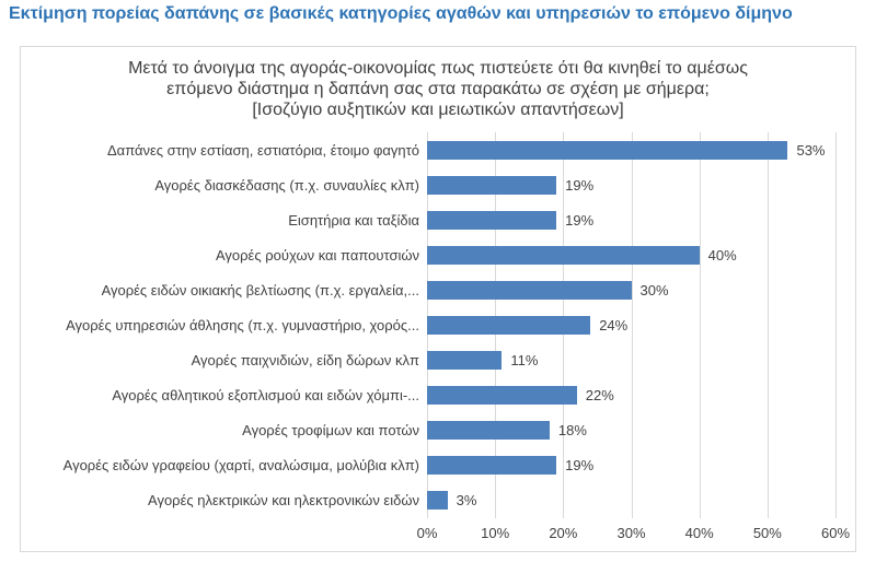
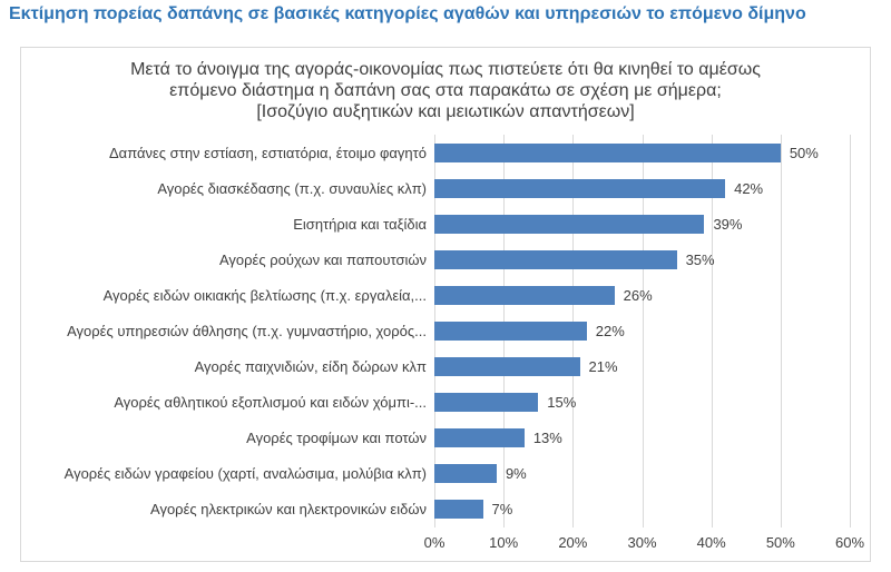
Δαπάνες στην εστίαση, εστιατόρια, έτοιμο φαγητό: 53% -> 50%
Αγορές διασκέδασης (π.χ. συναυλίες κλπ): 19% -> 42%
Εισητήρια και ταξίδια: 19% -> 39%
Αγορές ρούχων και παπουτσιών: 40% -> 35%
Αγορές ειδών οικιακής βελτίωσης (π.χ. εργαλεία,...: 30% -> 26%
Αγορές υπηρεσιών άθλησης (π.χ. γυμναστήριο, χορός...: 24% -> 22%
Αγορές παιχνιδιών, είδη δώρων κλπ: 11% -> 21%
Αγορές αθλητικού εξοπλισμού και ειδών χόμπι-...: 22% -> 15%
Αγορές τροφίμων και ποτών: 18% -> 13%
Αγορές ειδών γραφείου (χαρτί, αναλώσιμα, μολύβια κλπ): 19% -> 9%
Αγορές ηλεκτρικών και ηλεκτρονικών ειδών: 3% -> 7%
